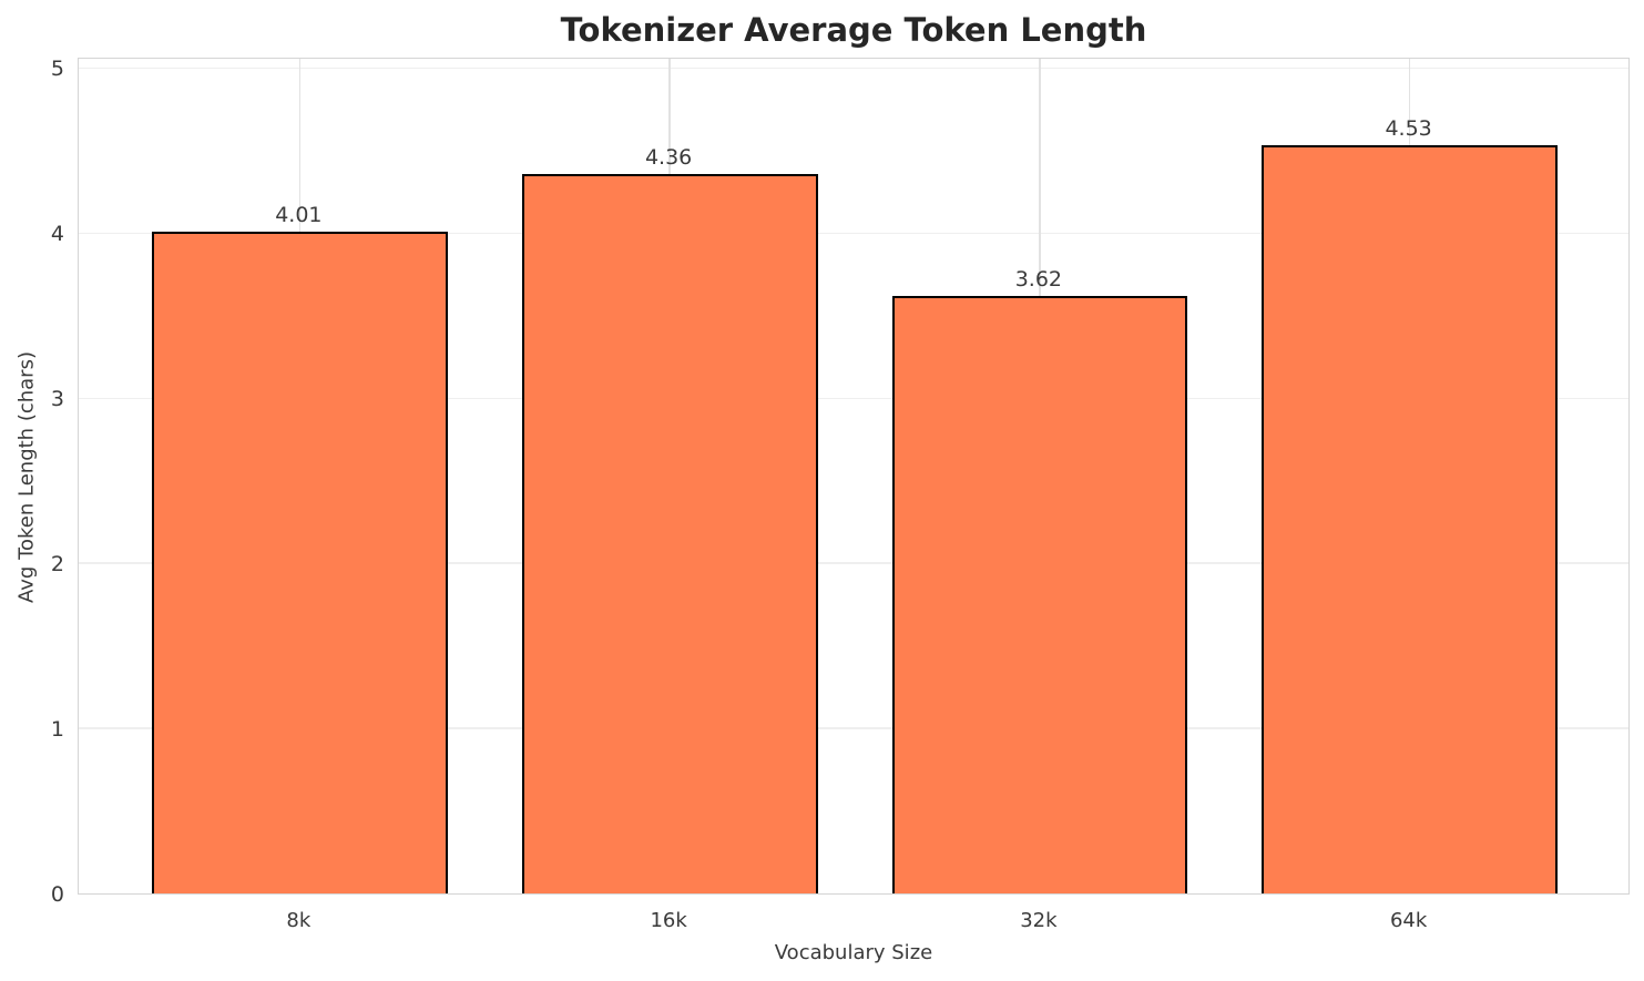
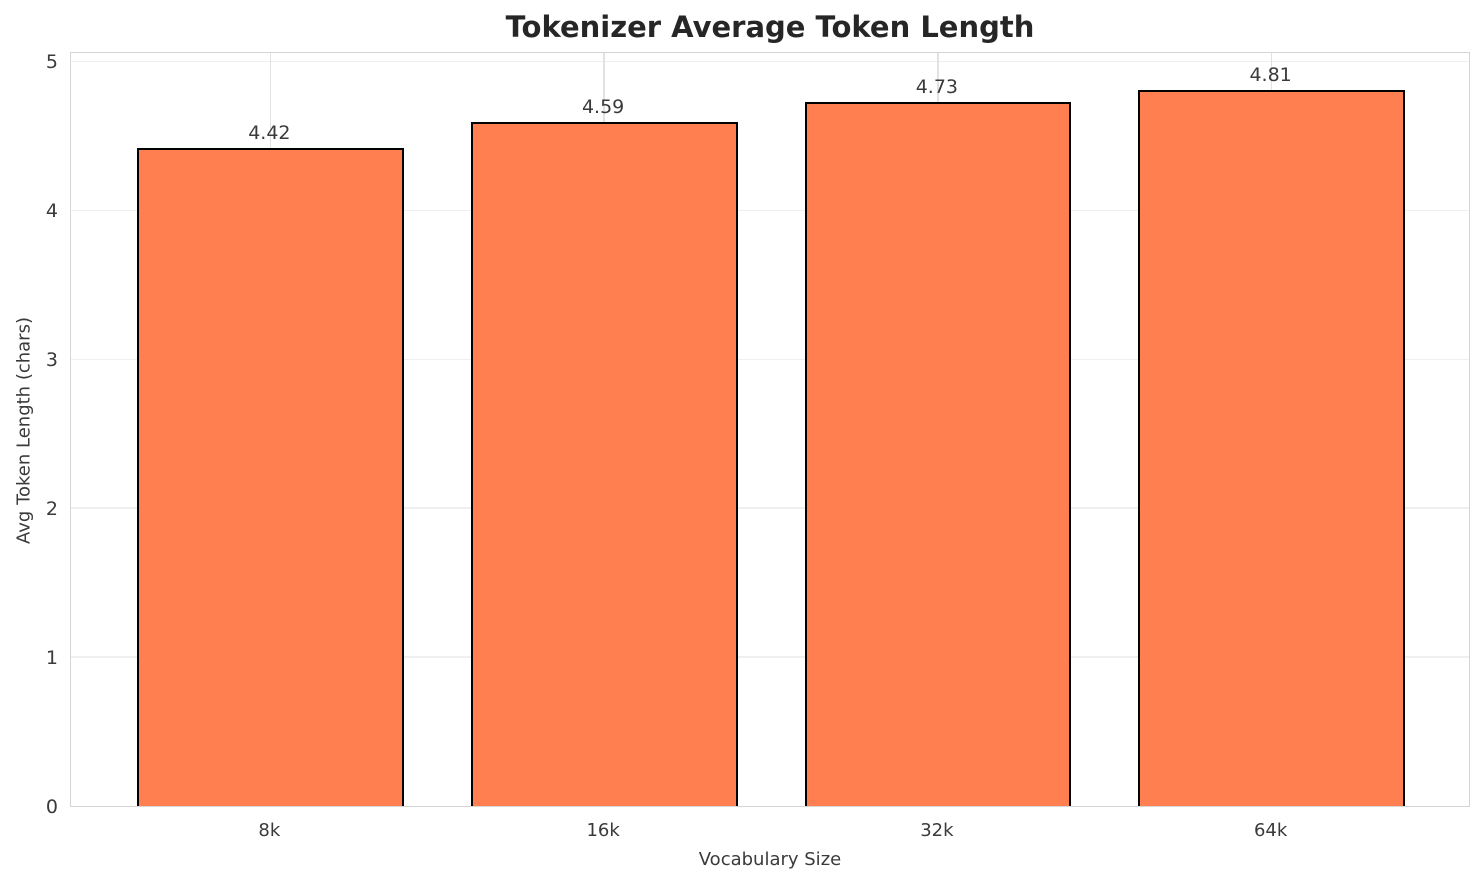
8k: 4.01 -> 4.42
16k: 4.36 -> 4.59
32k: 3.62 -> 4.73
64k: 4.53 -> 4.81
